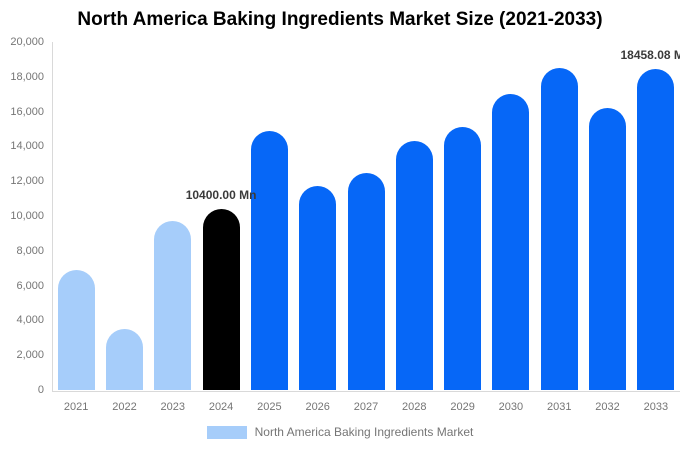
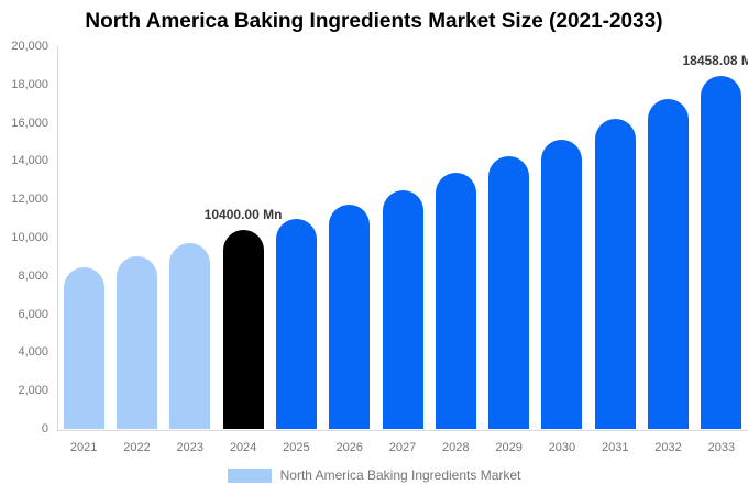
2021: 6900 -> 8400
2022: 3500 -> 9000
2025: 14900 -> 11000
2028: 14300 -> 13400
2029: 15100 -> 14300
2030: 17000 -> 15100
2031: 18500 -> 16200
2032: 16200 -> 17300
